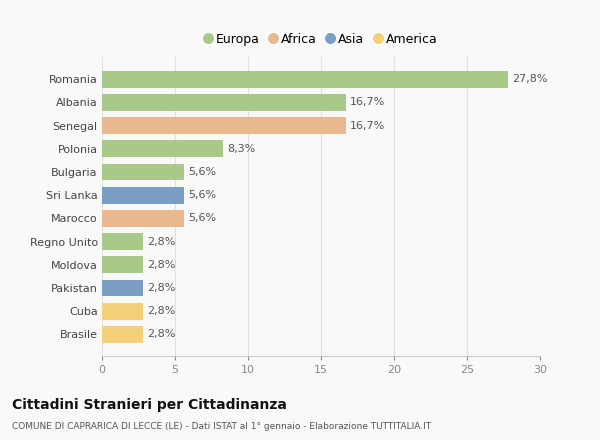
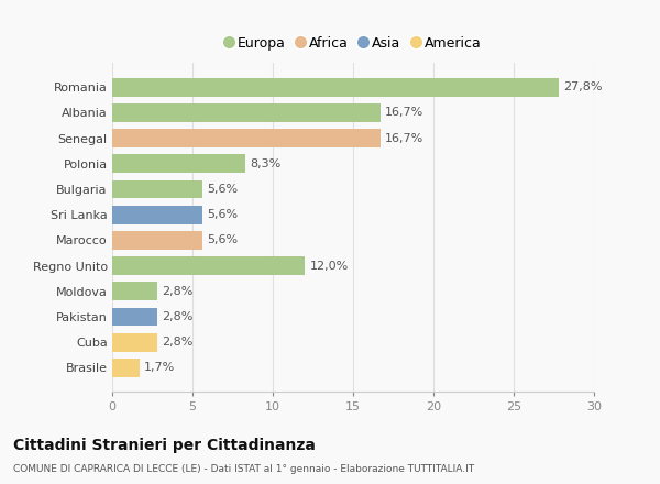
Regno Unito: 2,8% -> 12,0%
Brasile: 2,8% -> 1,7%
